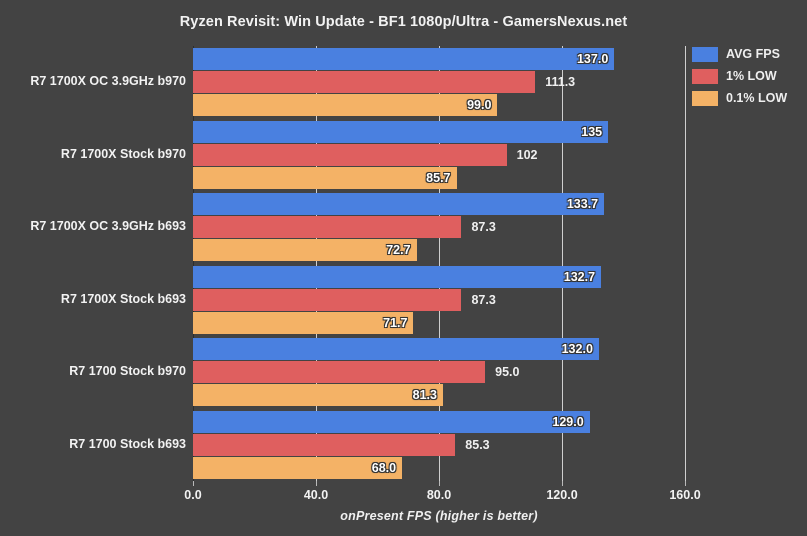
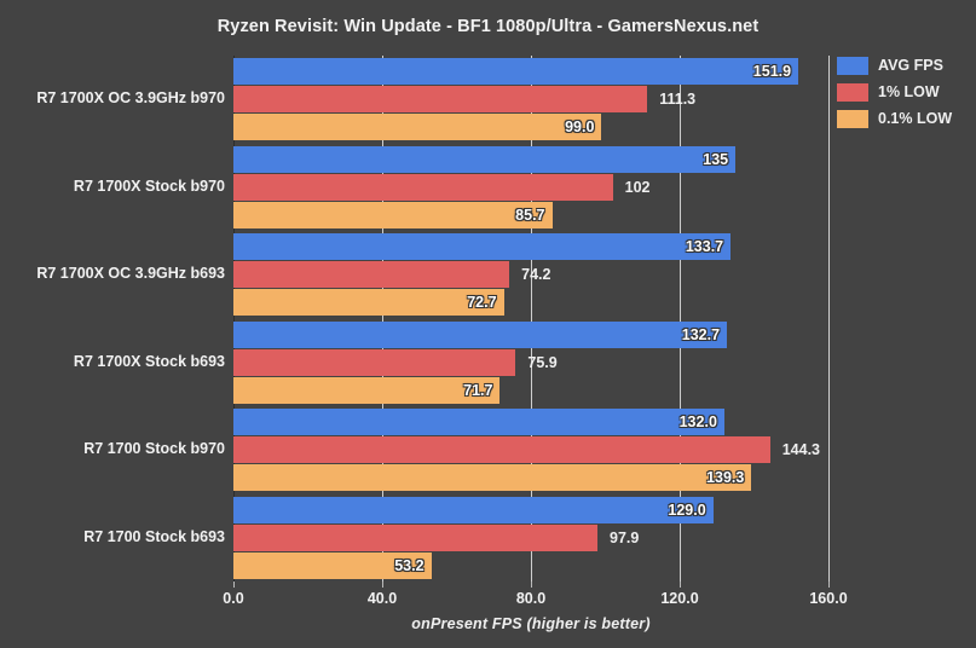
AVG FPS/R7 1700X OC 3.9GHz b970: 137.0 -> 151.9
1% LOW/R7 1700X OC 3.9GHz b693: 87.3 -> 74.2
1% LOW/R7 1700X Stock b693: 87.3 -> 75.9
1% LOW/R7 1700 Stock b970: 95.0 -> 144.3
0.1% LOW/R7 1700 Stock b970: 81.3 -> 139.3
1% LOW/R7 1700 Stock b693: 85.3 -> 97.9
0.1% LOW/R7 1700 Stock b693: 68.0 -> 53.2
